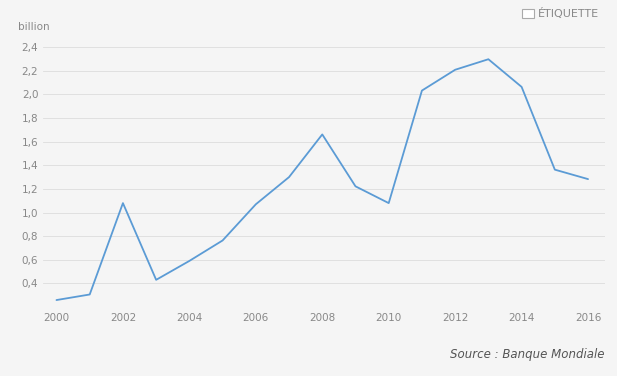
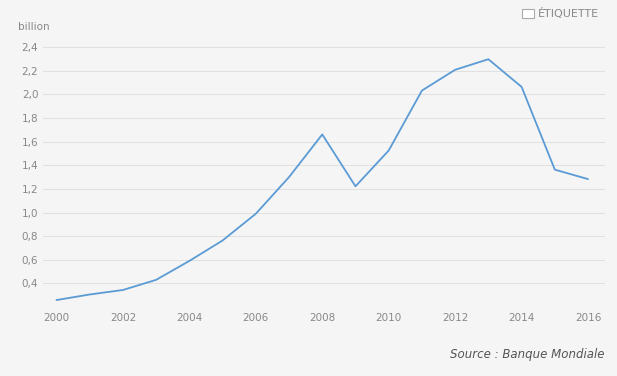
2002: 1,08 -> 0,34
2006: 1,07 -> 0,99
2010: 1,08 -> 1,52
